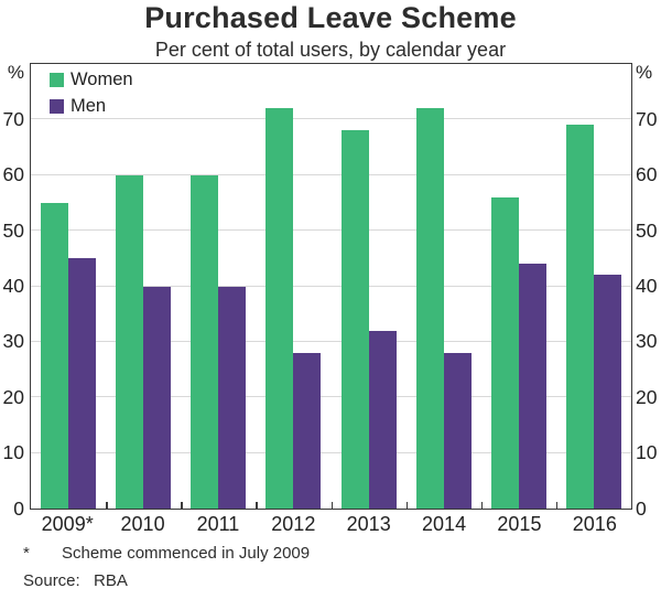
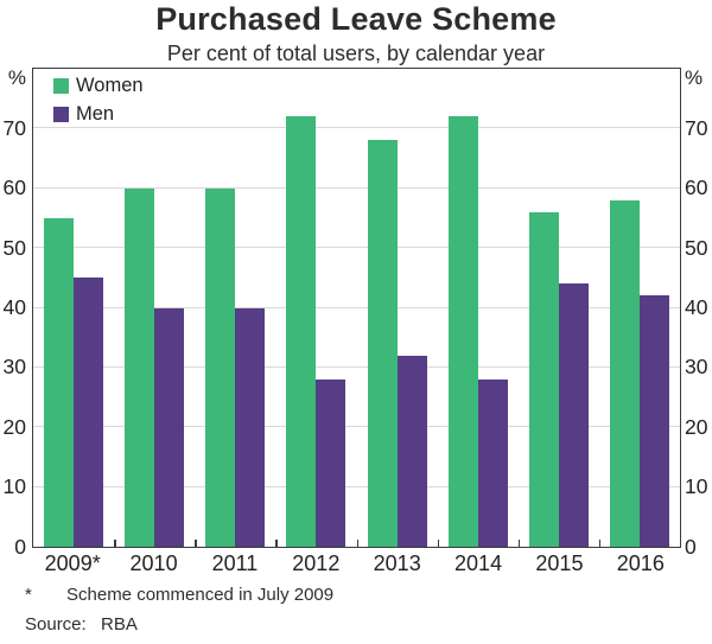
Women/2016: 69 -> 58
